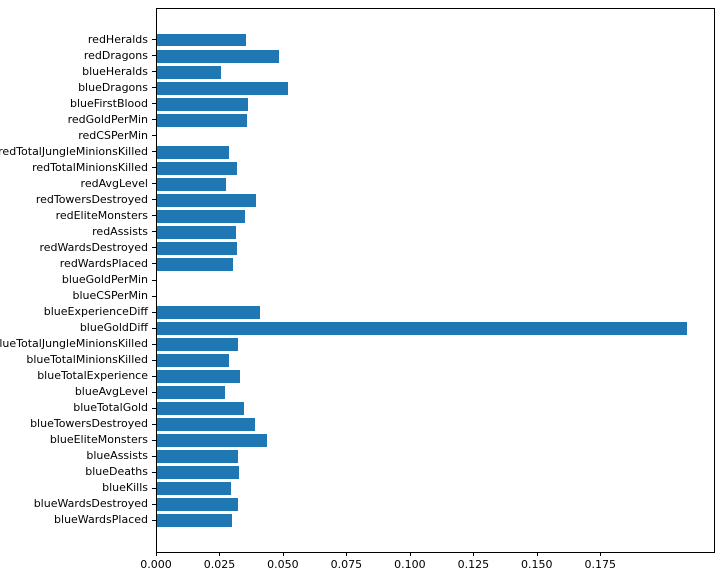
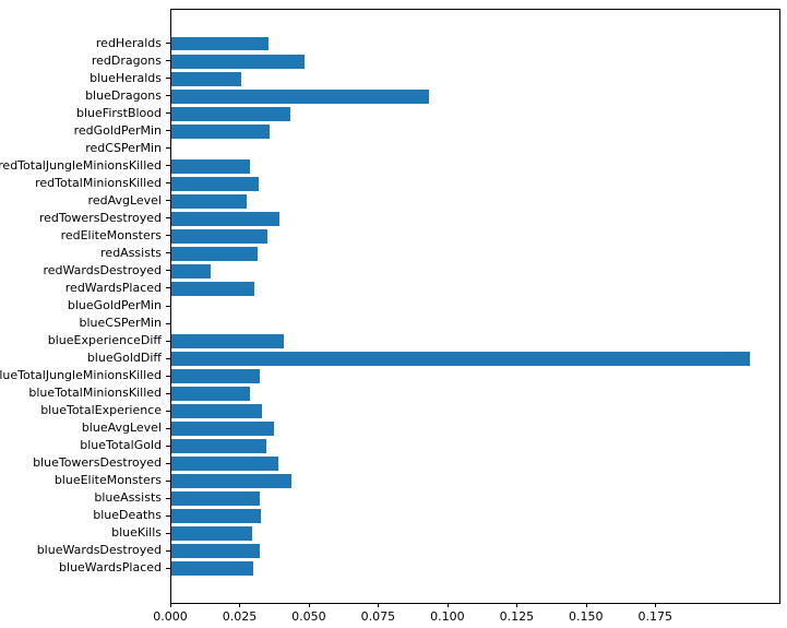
blueDragons: 0.051 -> 0.093
blueFirstBlood: 0.036 -> 0.043
redWardsDestroyed: 0.032 -> 0.014
blueAvgLevel: 0.027 -> 0.037
